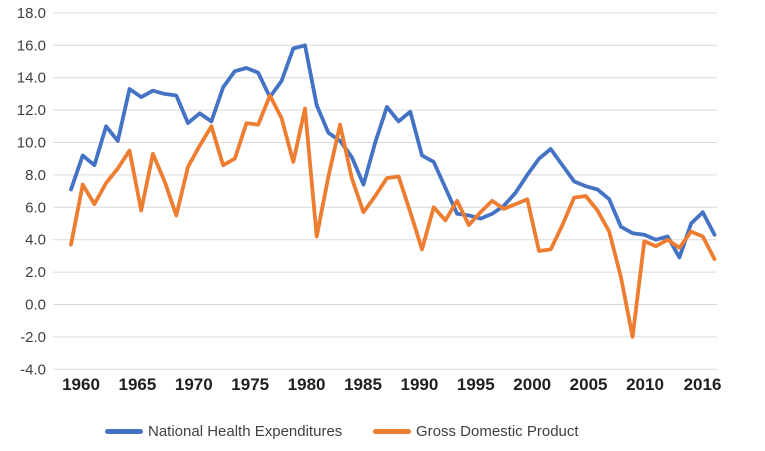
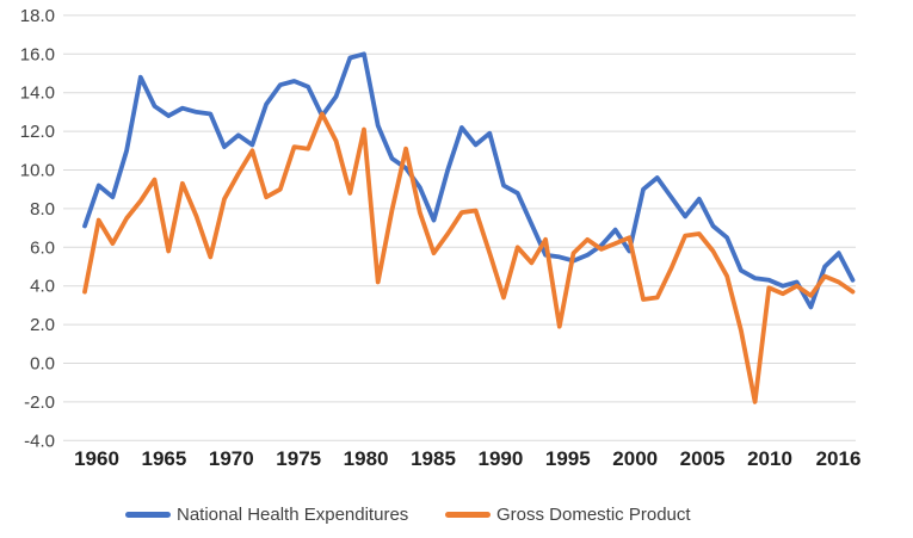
National Health Expenditures/1965: 10.1 -> 14.8
Gross Domestic Product/1995: 4.9 -> 1.9
National Health Expenditures/2000: 8.0 -> 5.8
National Health Expenditures/2005: 7.3 -> 8.5
Gross Domestic Product/2016: 2.8 -> 3.7
